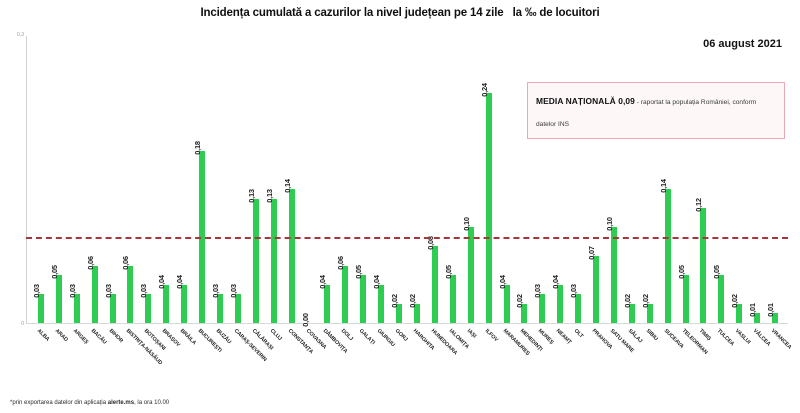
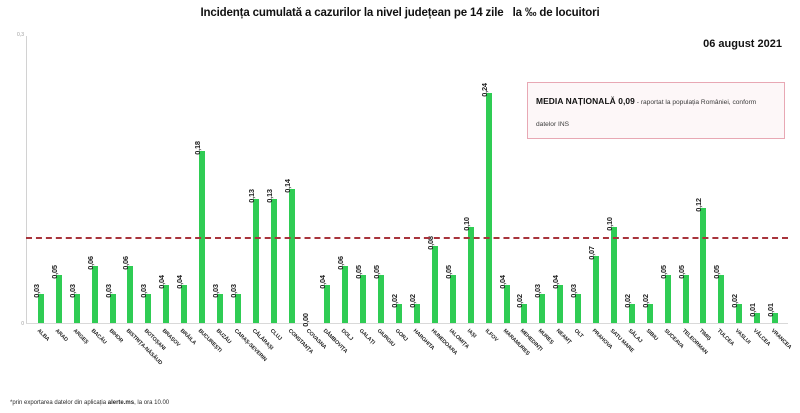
GIURGIU: 0,04 -> 0,05
SUCEAVA: 0,14 -> 0,05
